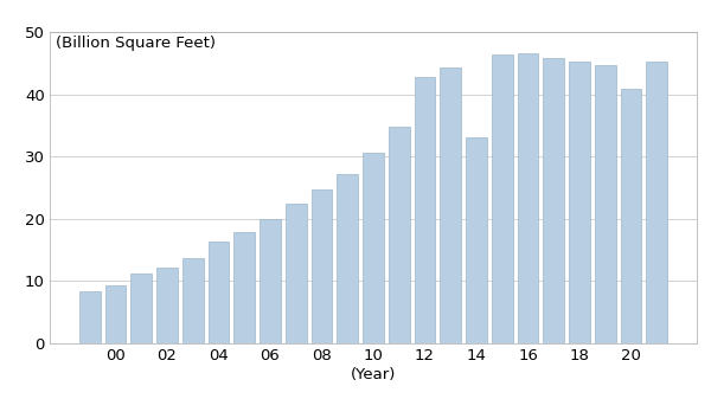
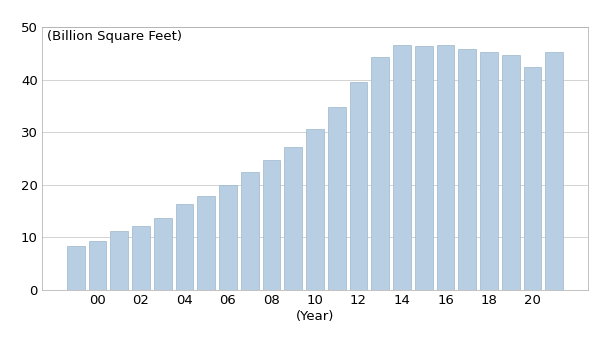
12: 42.8 -> 39.5
14: 33.0 -> 46.5
20: 40.8 -> 42.3
